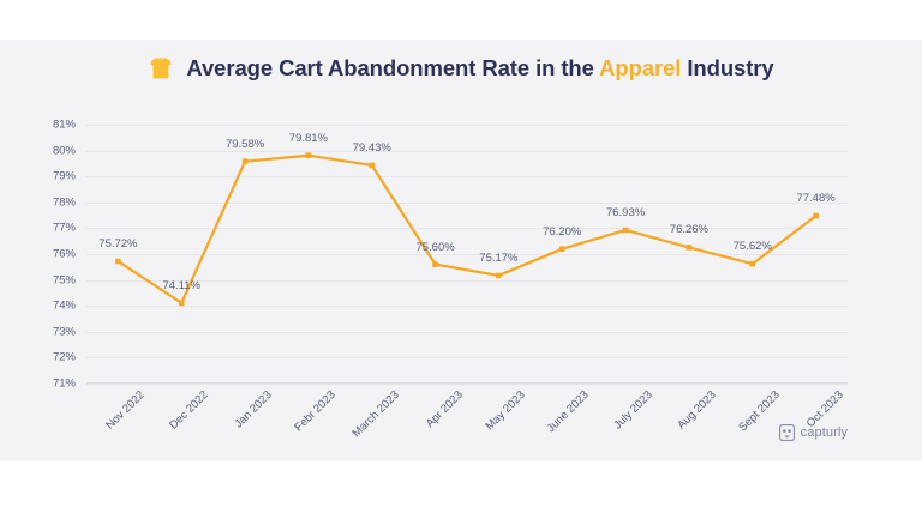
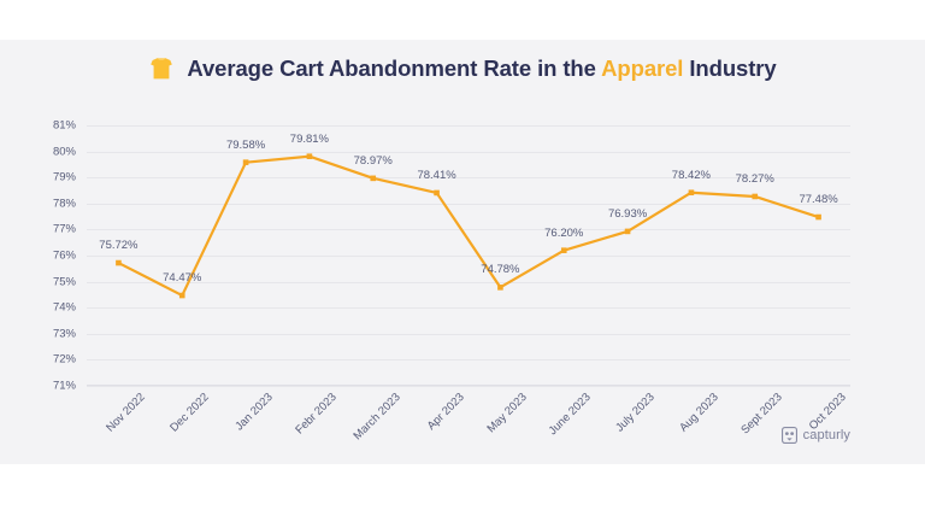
Dec 2022: 74.11% -> 74.47%
March 2023: 79.43% -> 78.97%
Apr 2023: 75.60% -> 78.41%
May 2023: 75.17% -> 74.78%
Aug 2023: 76.26% -> 78.42%
Sept 2023: 75.62% -> 78.27%
